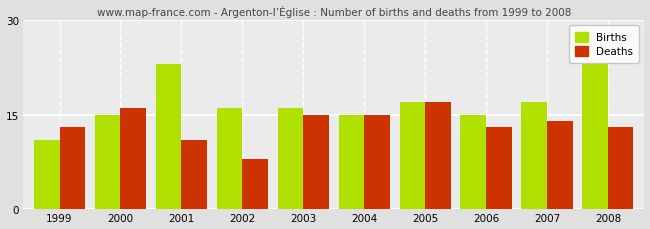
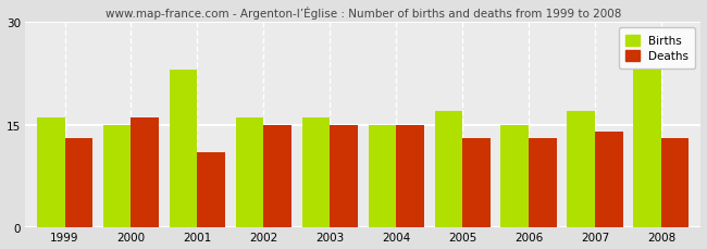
Births/1999: 11 -> 16
Deaths/2002: 8 -> 15
Deaths/2005: 17 -> 13
